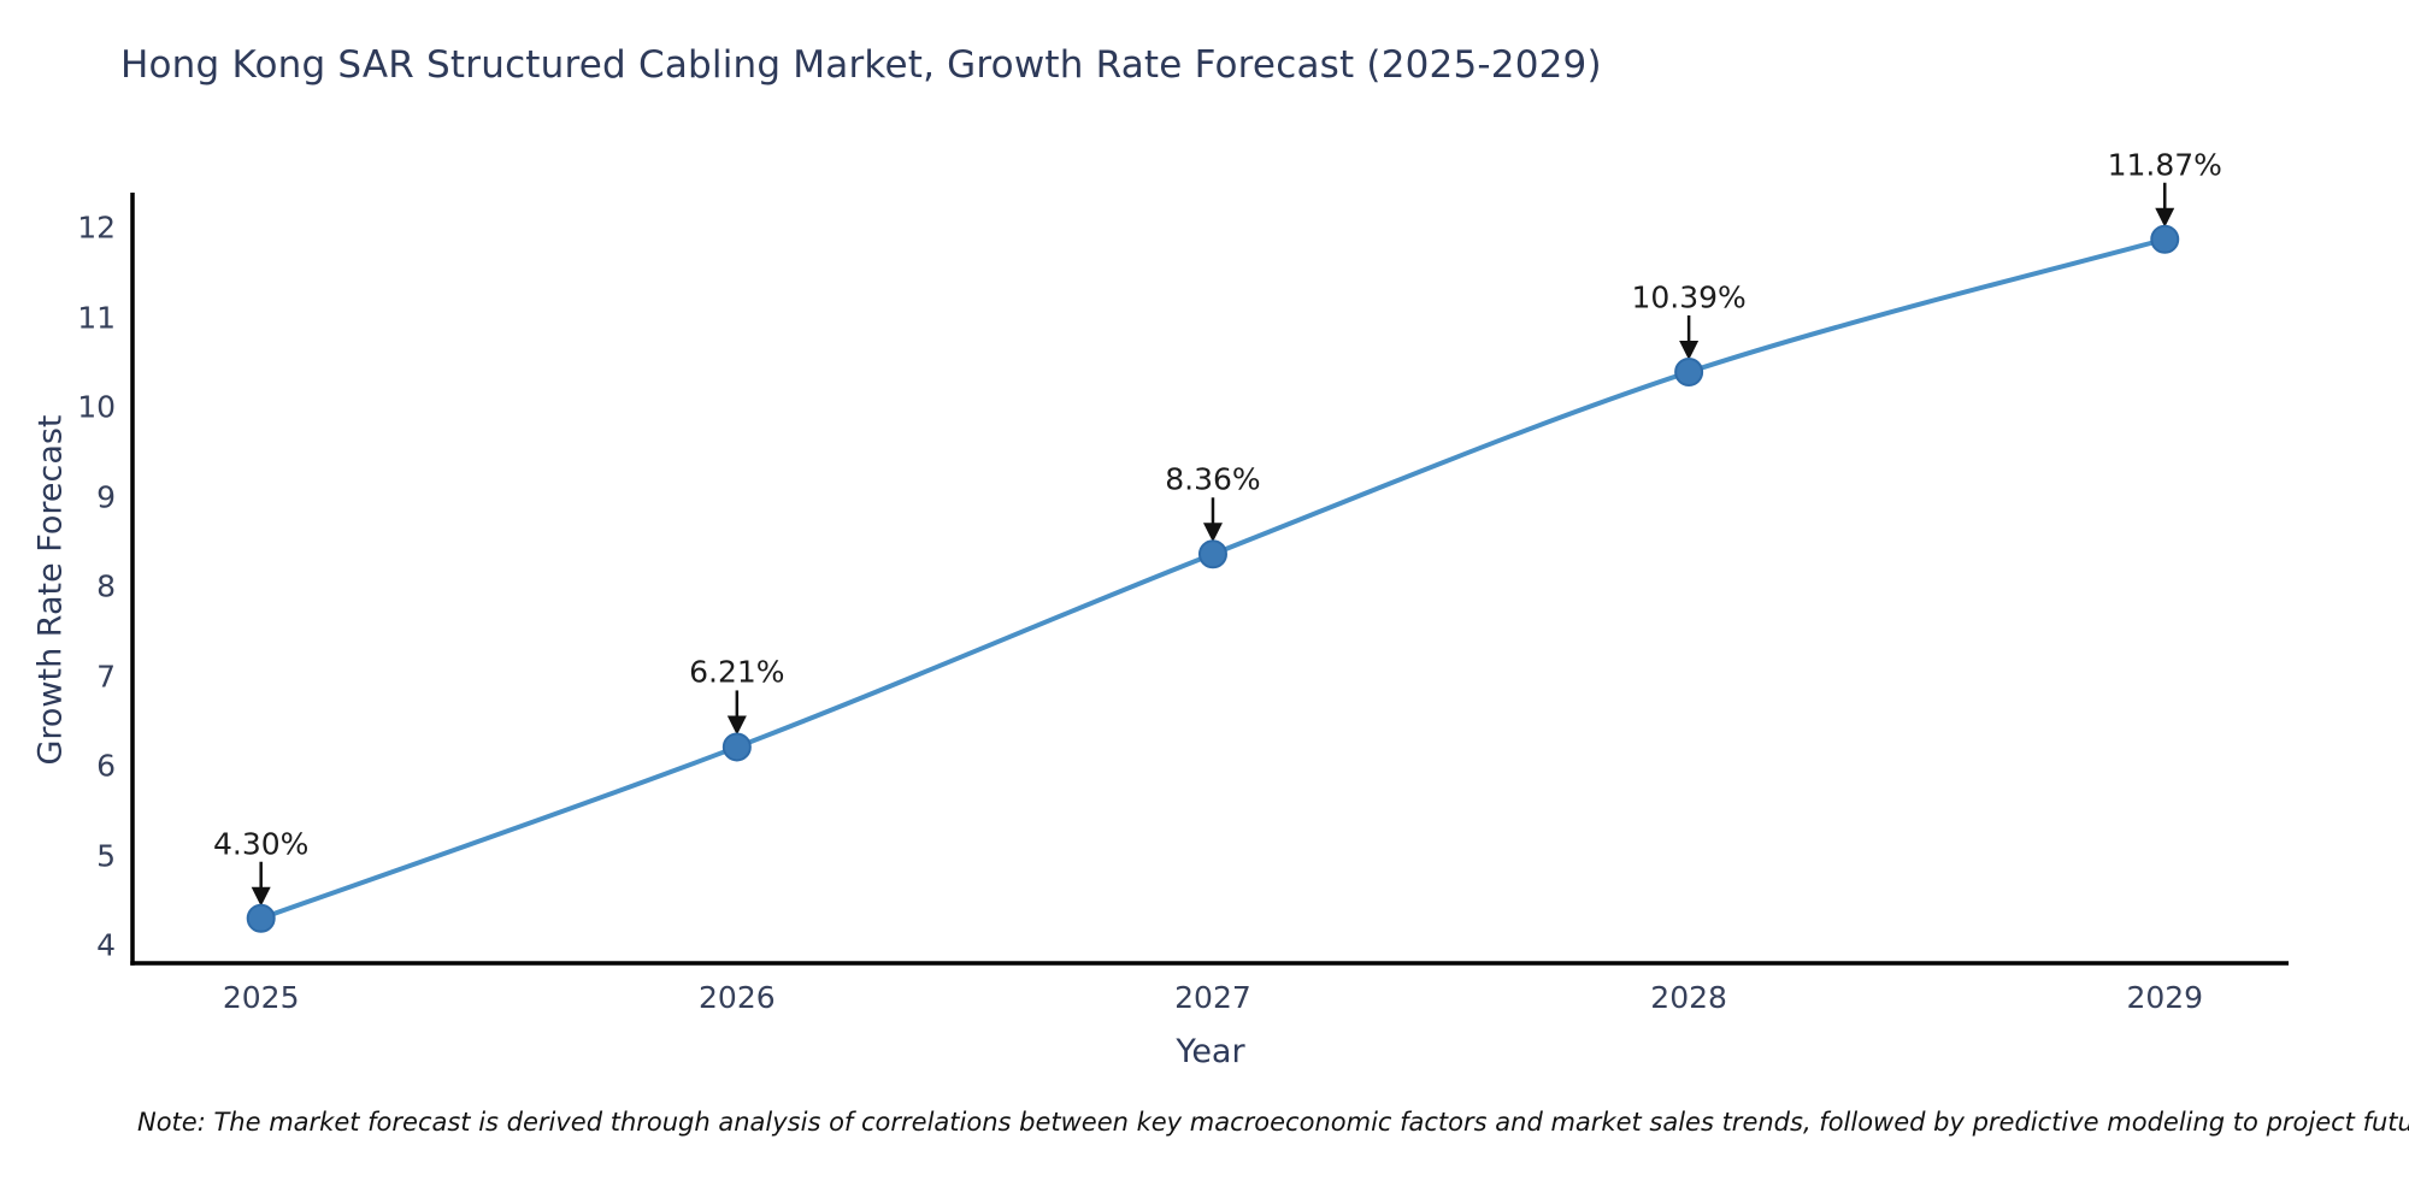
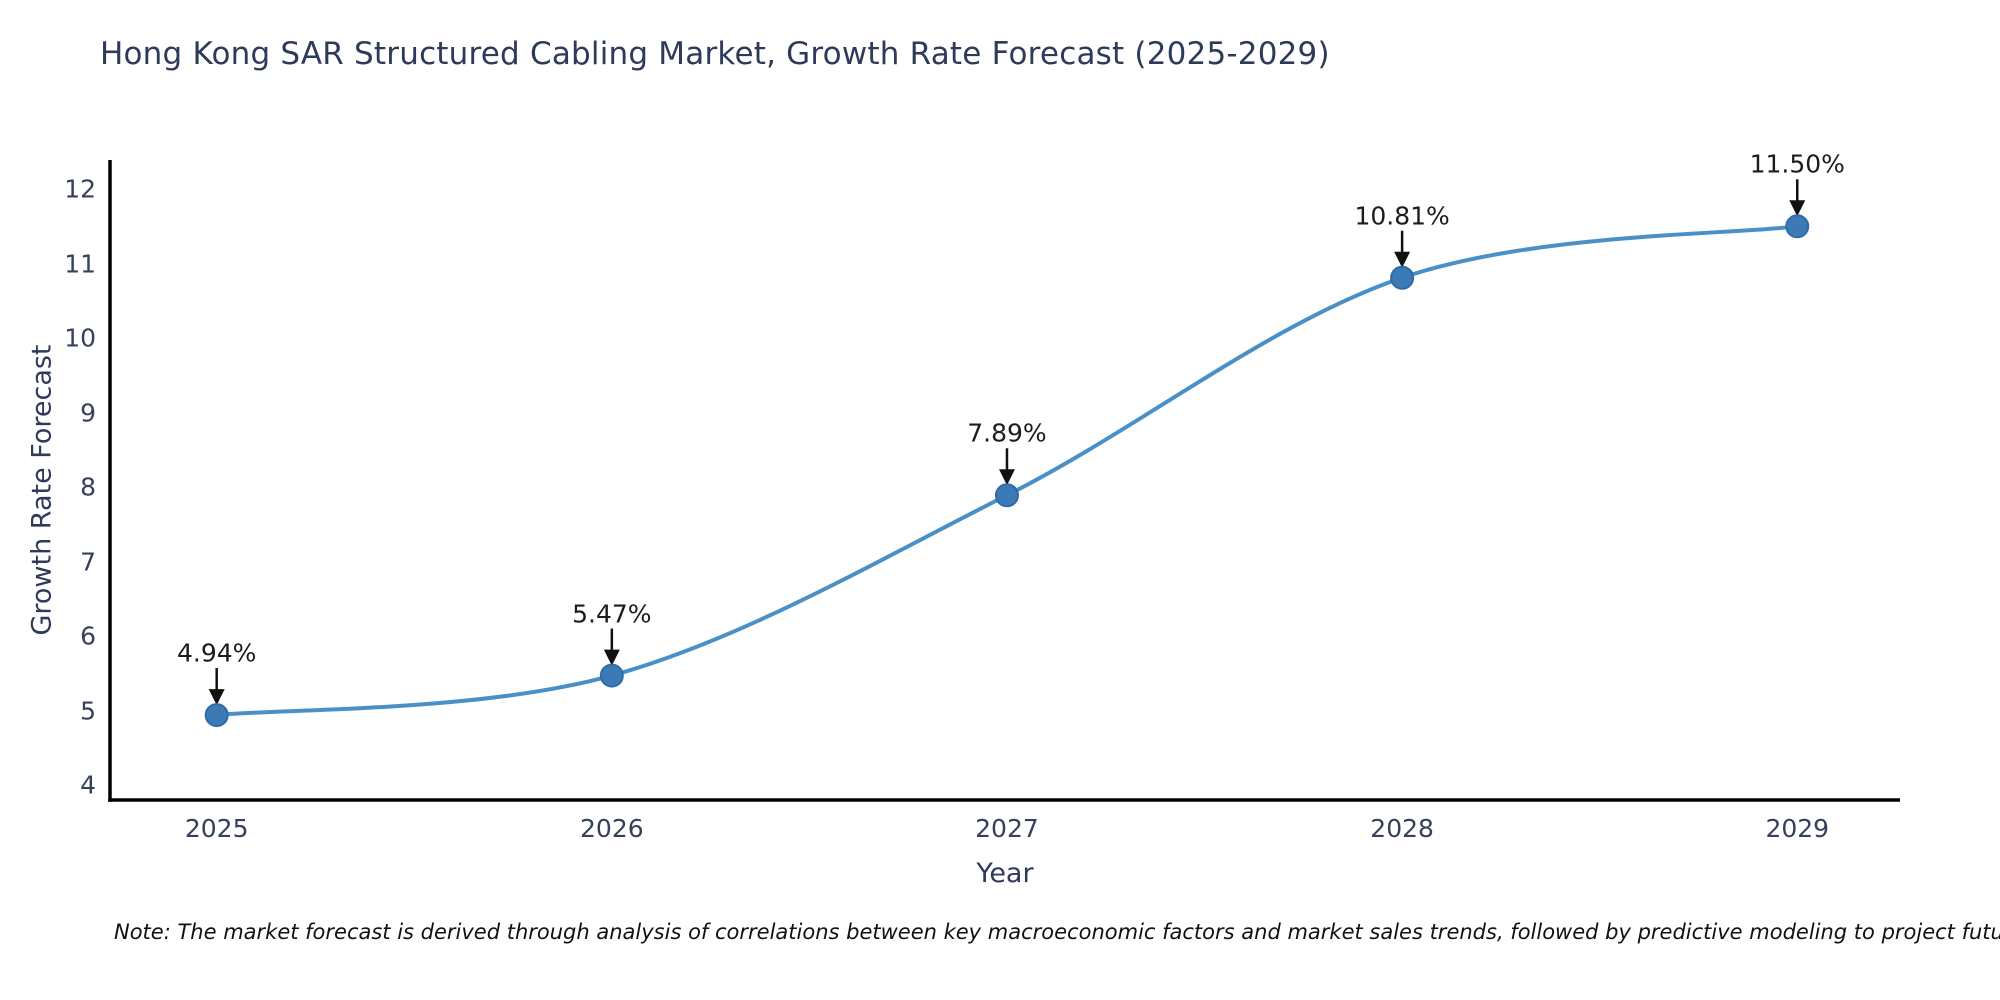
2025: 4.30% -> 4.94%
2026: 6.21% -> 5.47%
2027: 8.36% -> 7.89%
2028: 10.39% -> 10.81%
2029: 11.87% -> 11.50%
